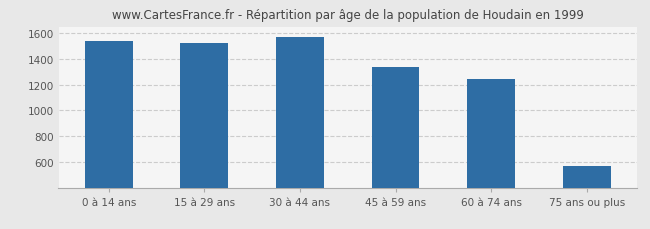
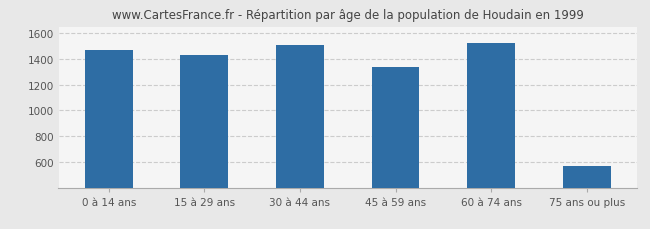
0 à 14 ans: 1540 -> 1470
15 à 29 ans: 1520 -> 1430
30 à 44 ans: 1570 -> 1510
60 à 74 ans: 1240 -> 1520
